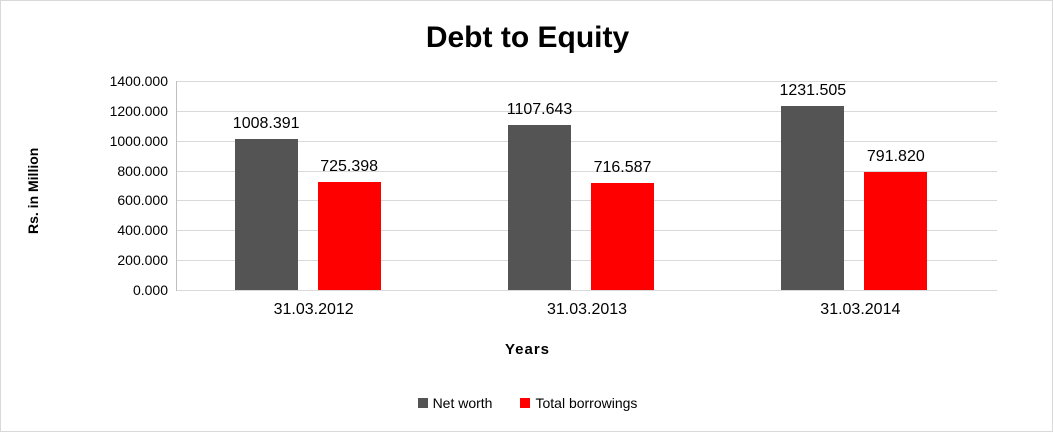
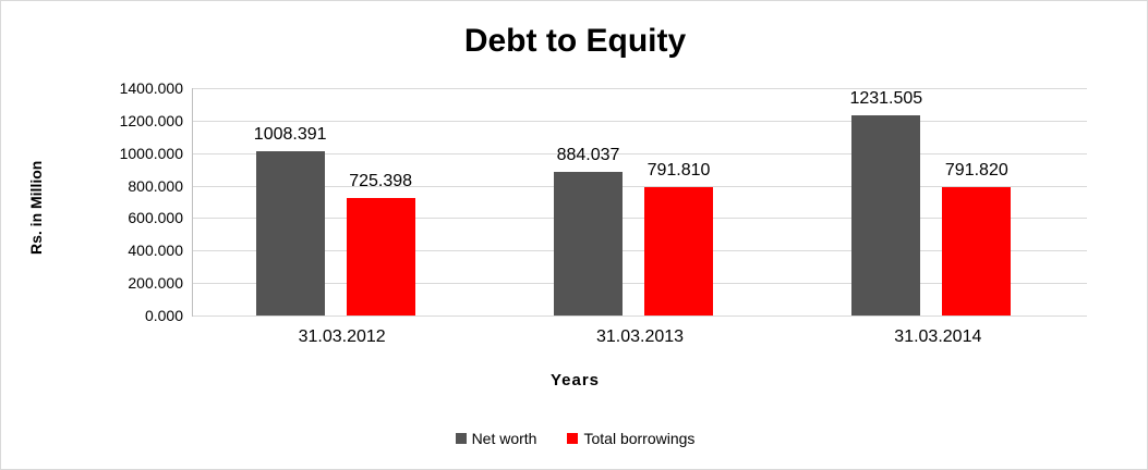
Net worth/31.03.2013: 1107.643 -> 884.037
Total borrowings/31.03.2013: 716.587 -> 791.810
